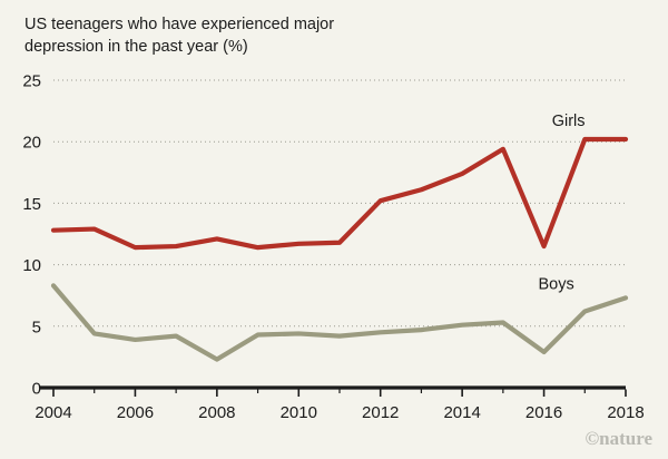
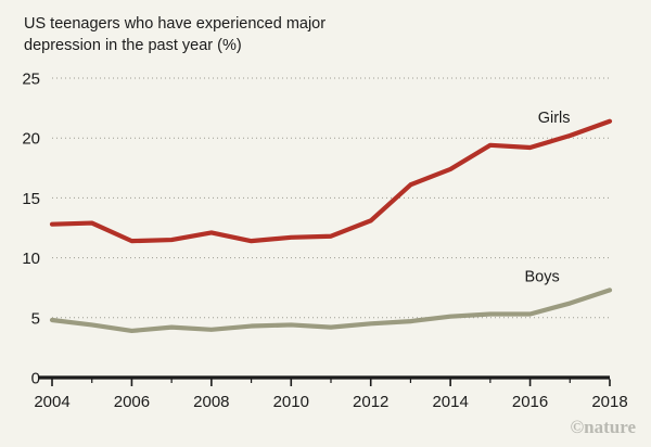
Boys/2004: 8.3 -> 4.8
Boys/2008: 2.3 -> 4.0
Girls/2012: 15.2 -> 13.1
Girls/2016: 11.5 -> 19.2
Boys/2016: 2.9 -> 5.3
Girls/2018: 20.2 -> 21.4
